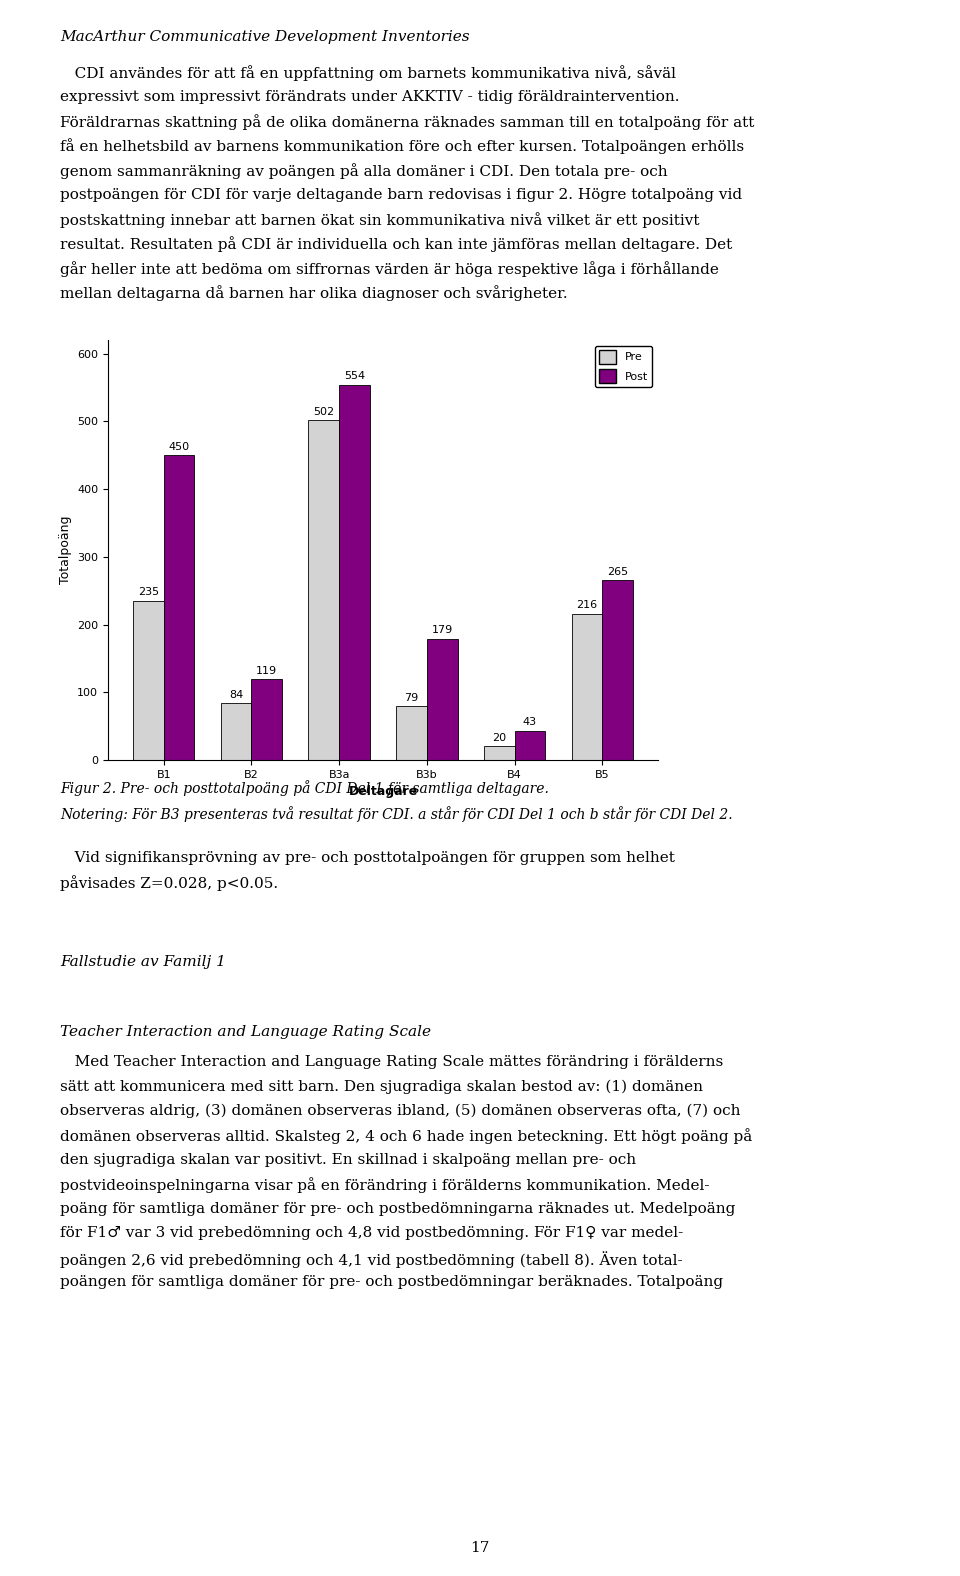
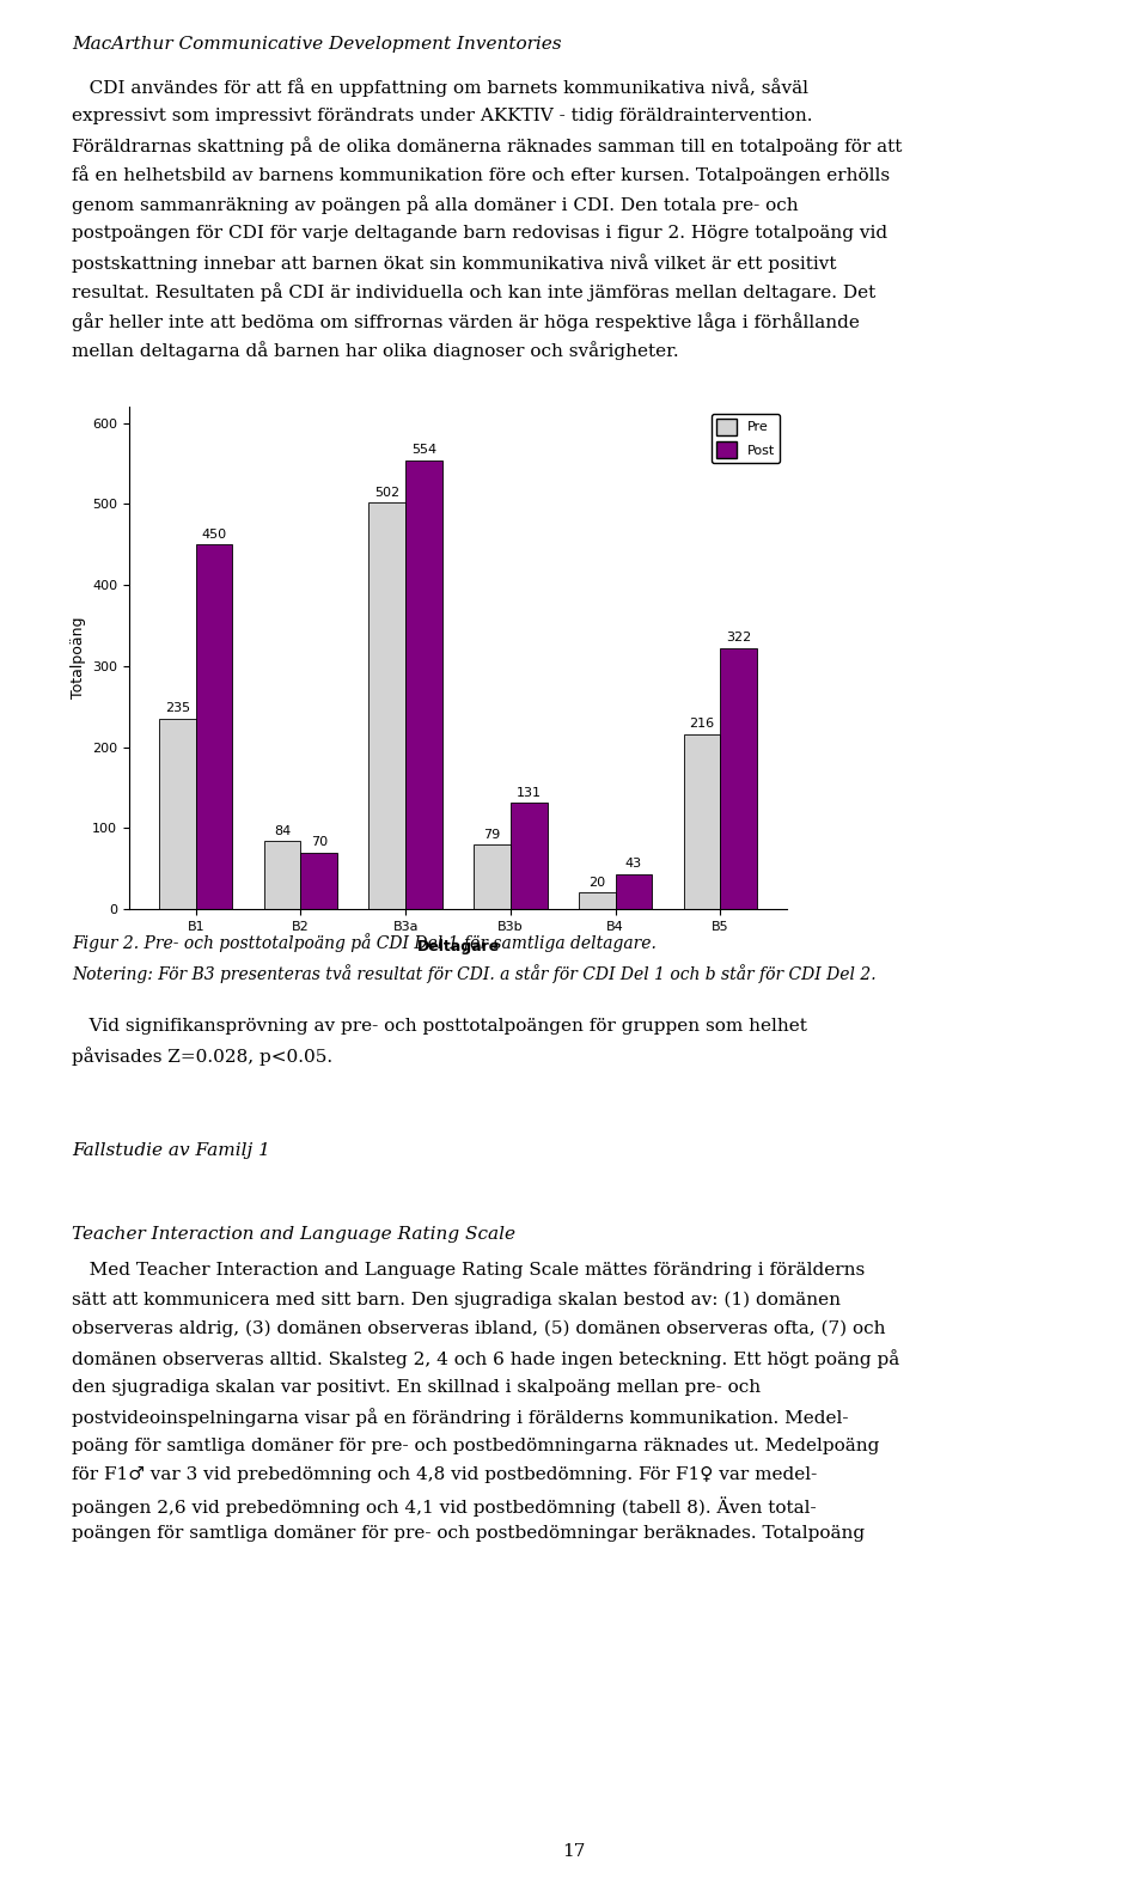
Post/B2: 119 -> 70
Post/B3b: 179 -> 131
Post/B5: 265 -> 322
